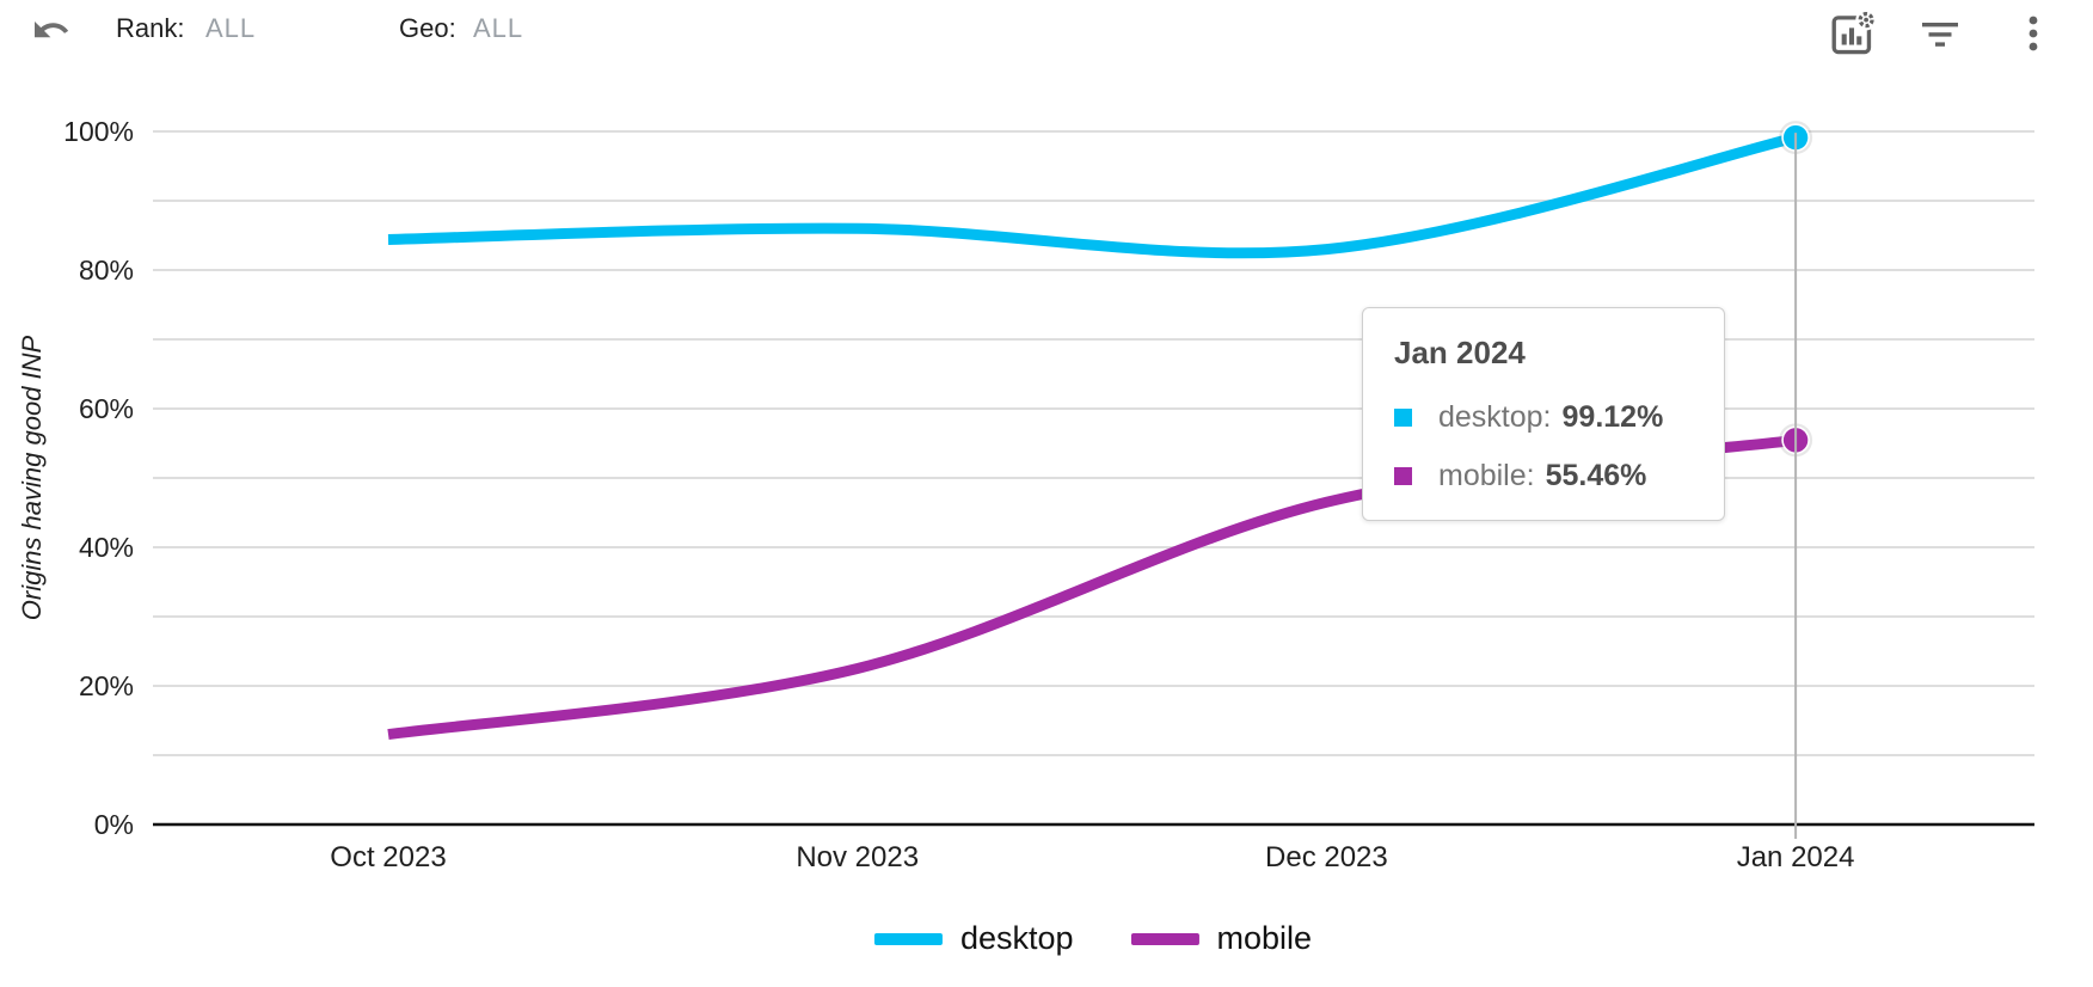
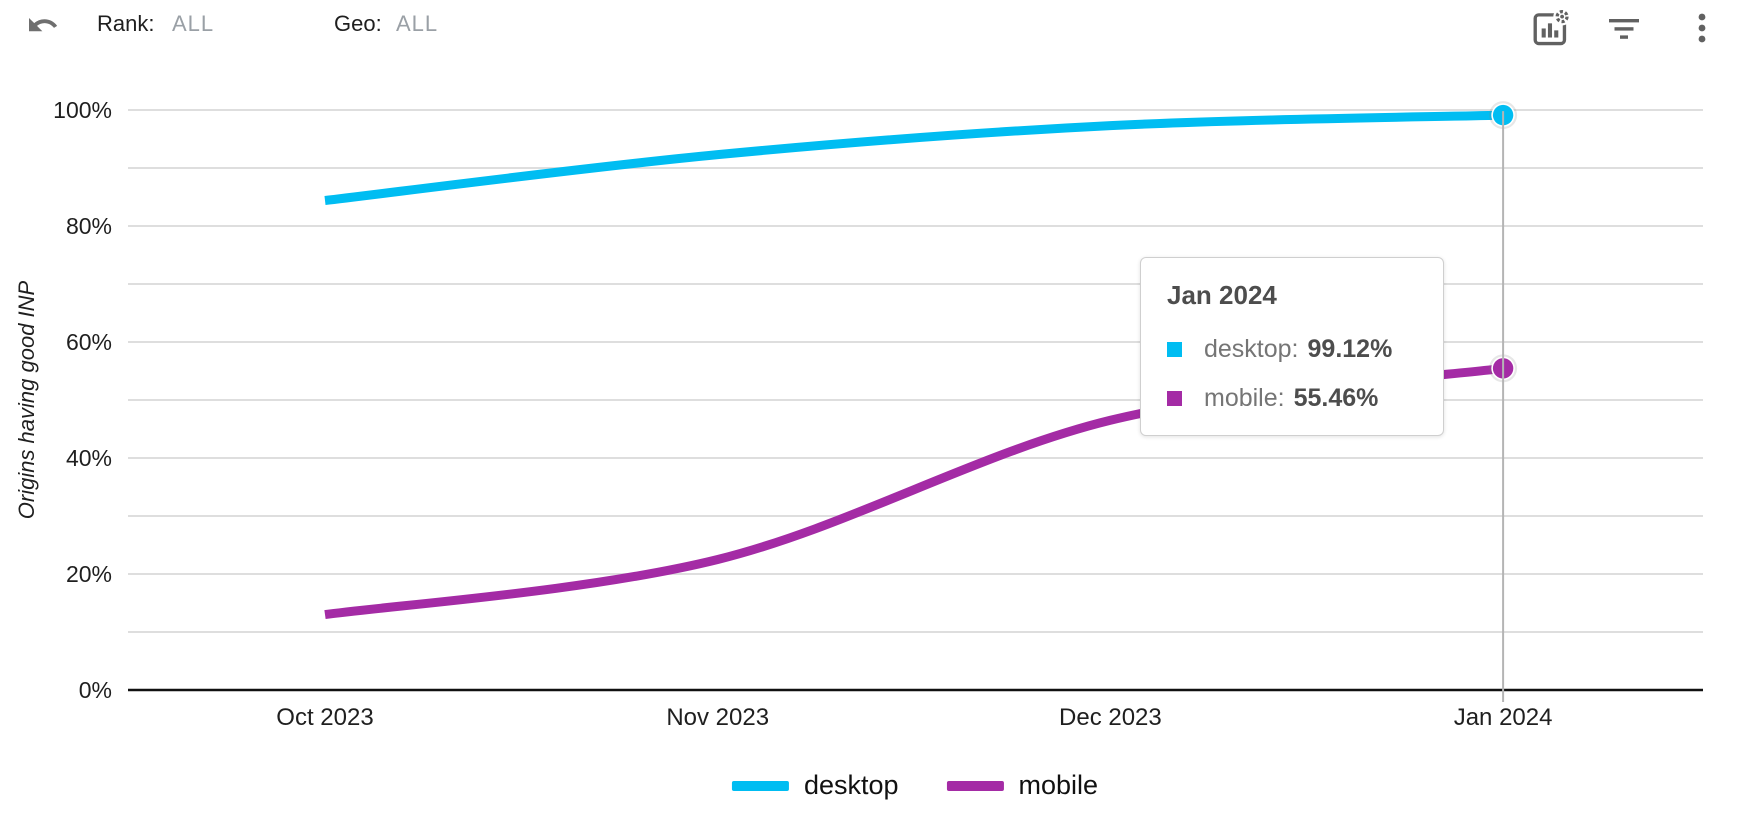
desktop/Nov 2023: 86% -> 92%
desktop/Dec 2023: 83% -> 97%
